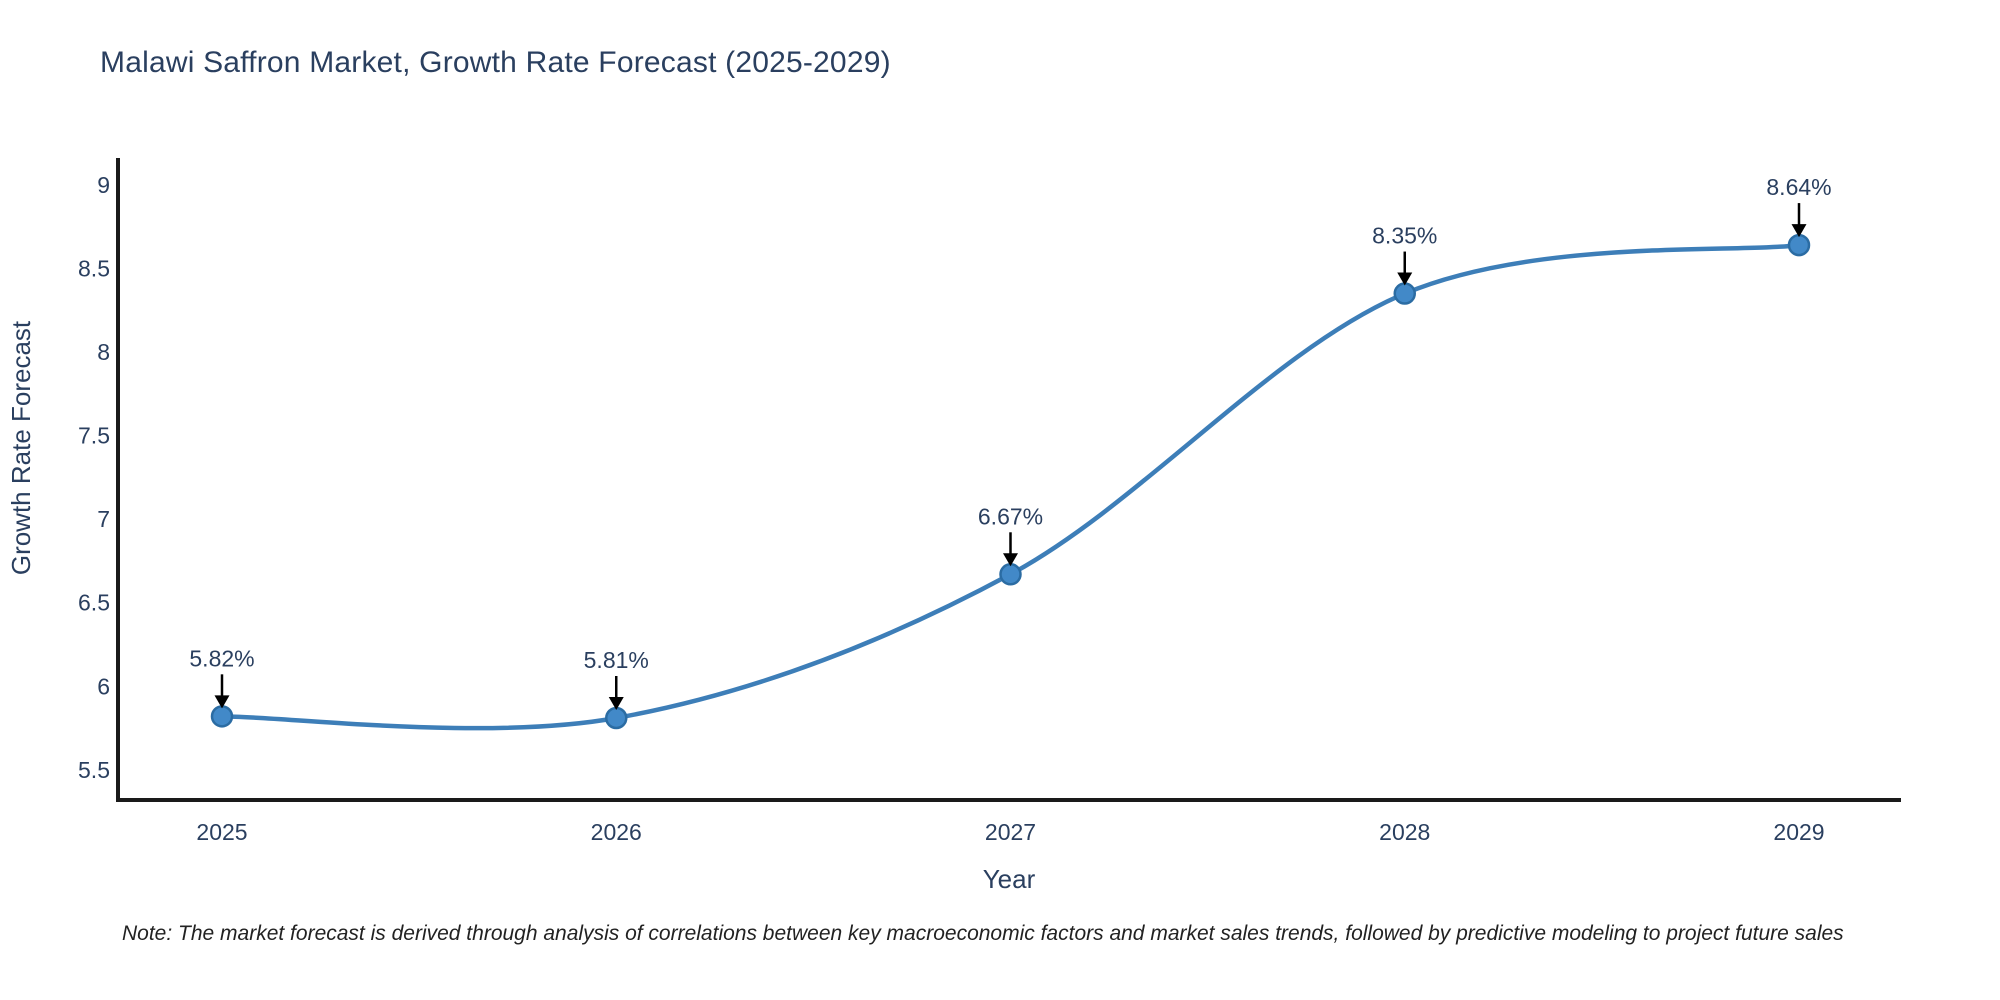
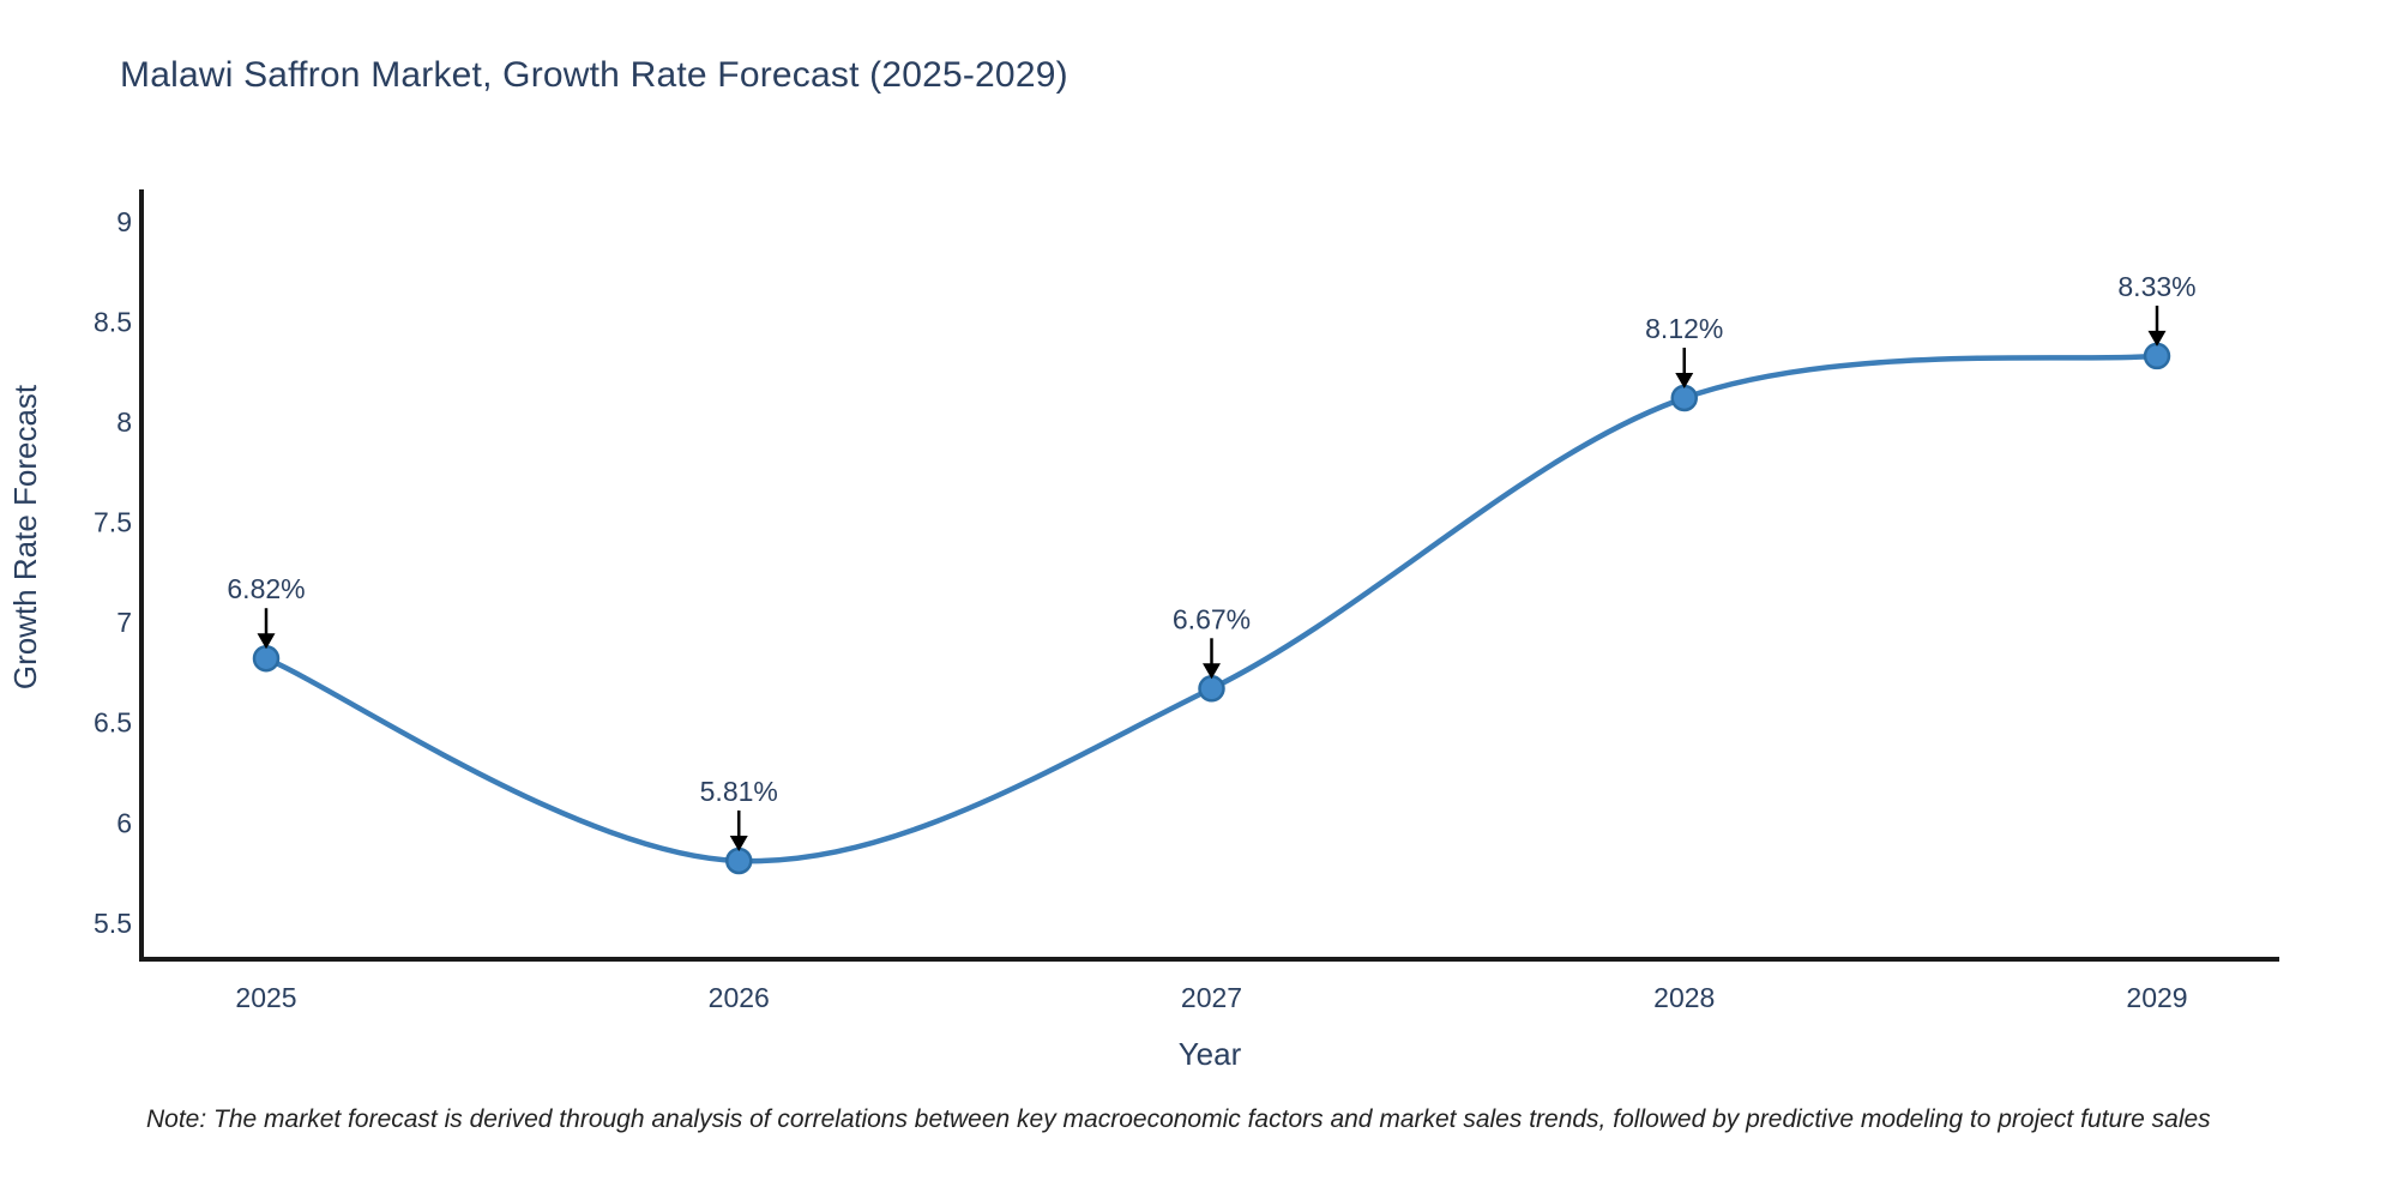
2025: 5.82% -> 6.82%
2028: 8.35% -> 8.12%
2029: 8.64% -> 8.33%
